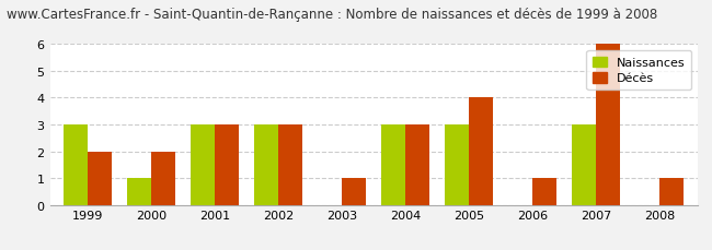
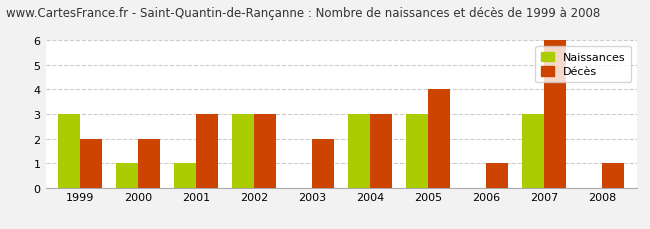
Naissances/2001: 3 -> 1
Décès/2003: 1 -> 2
